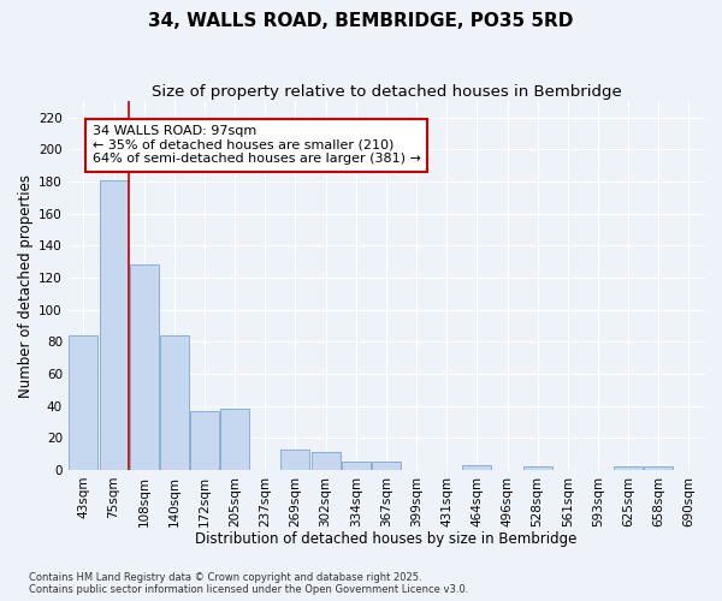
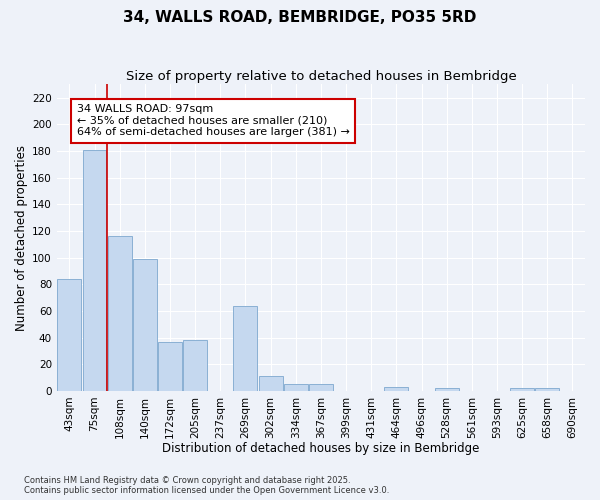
108sqm: 128 -> 116
140sqm: 84 -> 99
269sqm: 13 -> 64
